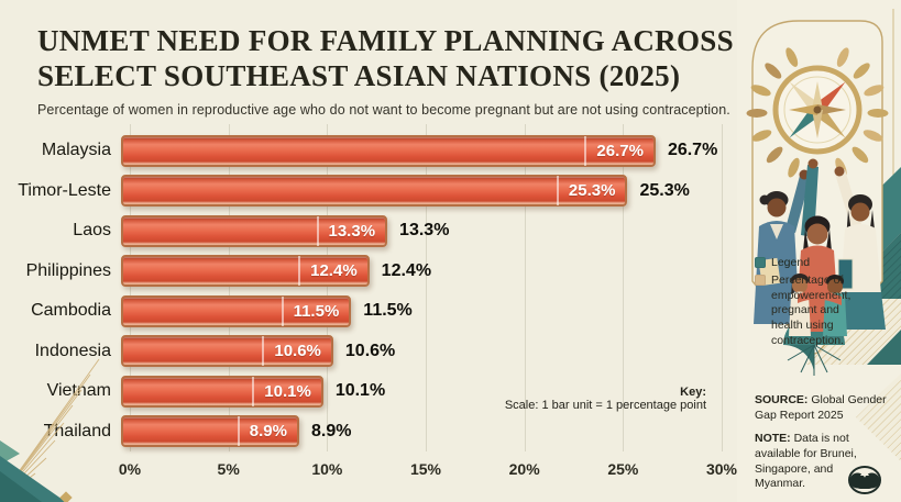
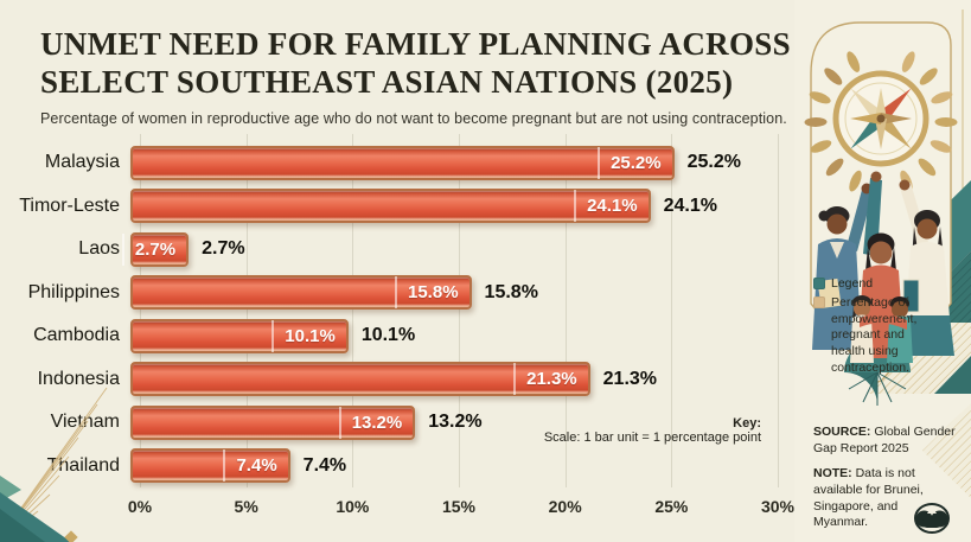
Malaysia: 26.7% -> 25.2%
Timor-Leste: 25.3% -> 24.1%
Laos: 13.3% -> 2.7%
Philippines: 12.4% -> 15.8%
Cambodia: 11.5% -> 10.1%
Indonesia: 10.6% -> 21.3%
Vietnam: 10.1% -> 13.2%
Thailand: 8.9% -> 7.4%
